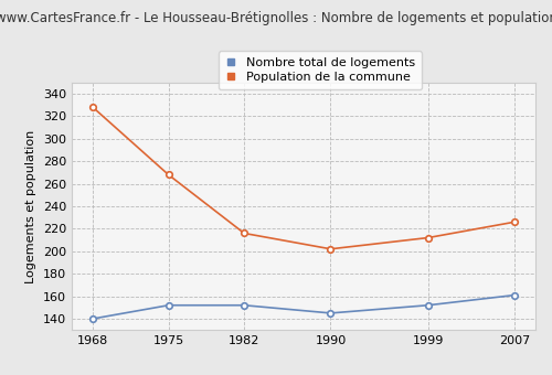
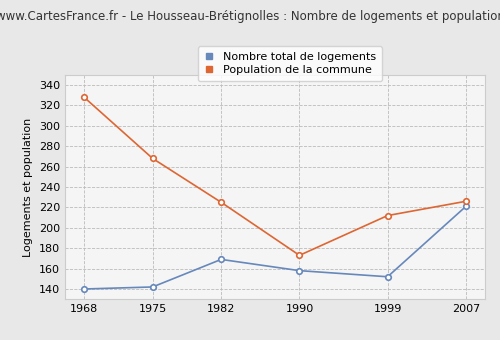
Nombre total de logements/1975: 152 -> 142
Nombre total de logements/1982: 152 -> 169
Population de la commune/1982: 216 -> 225
Nombre total de logements/1990: 145 -> 158
Population de la commune/1990: 202 -> 173
Nombre total de logements/2007: 161 -> 221
